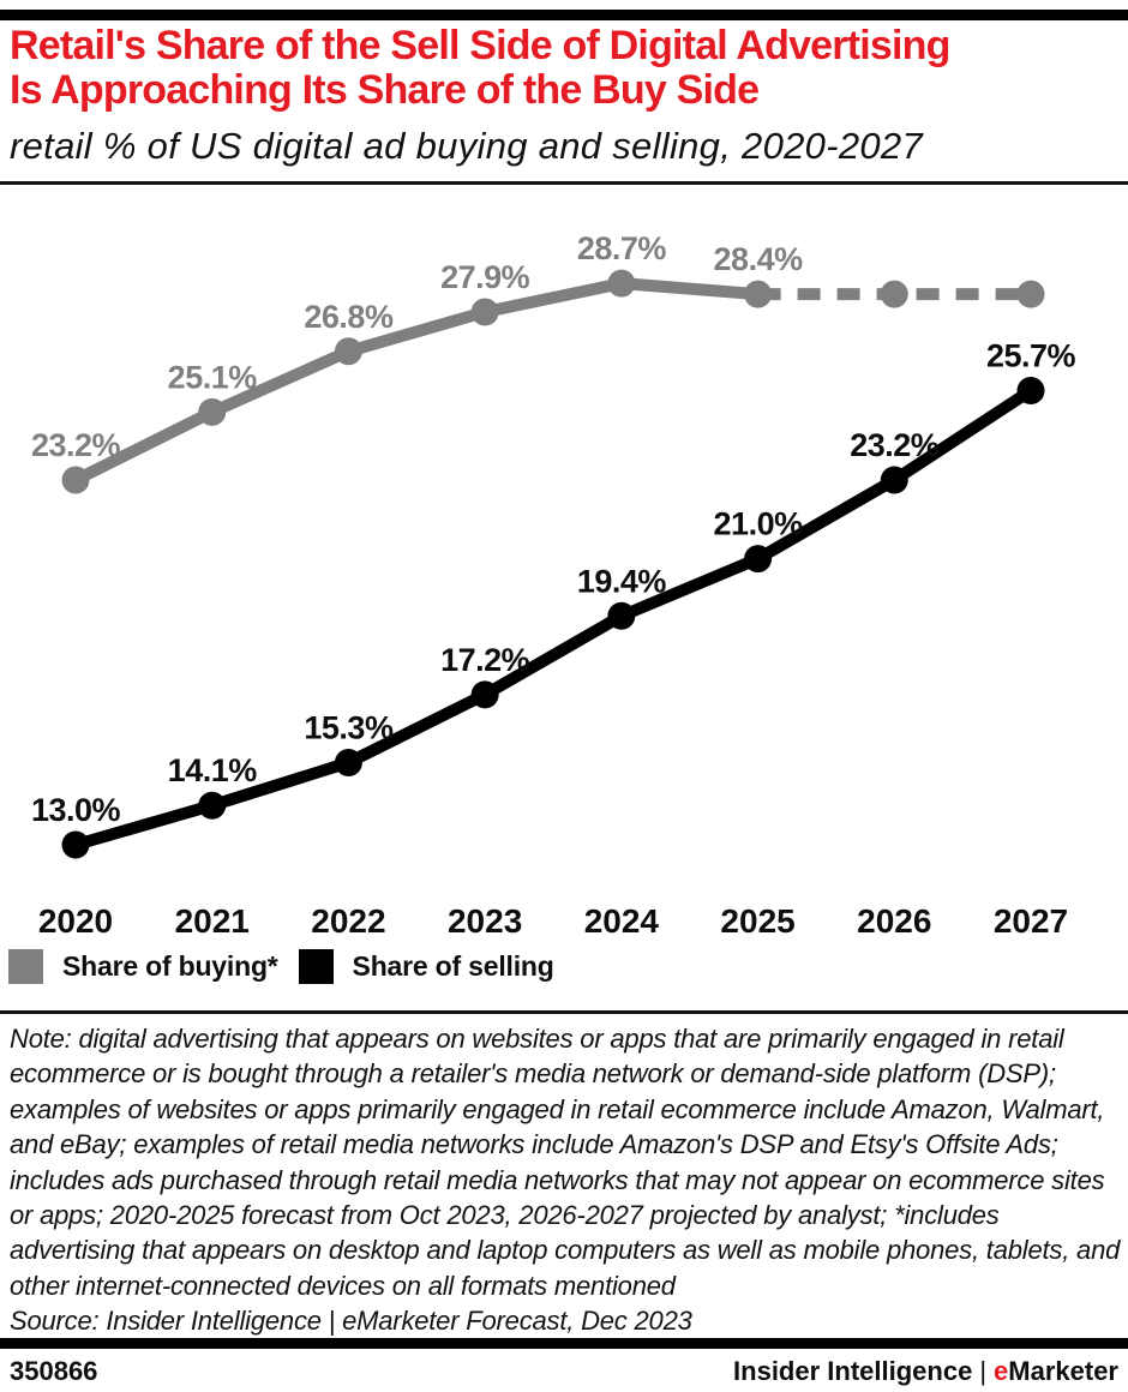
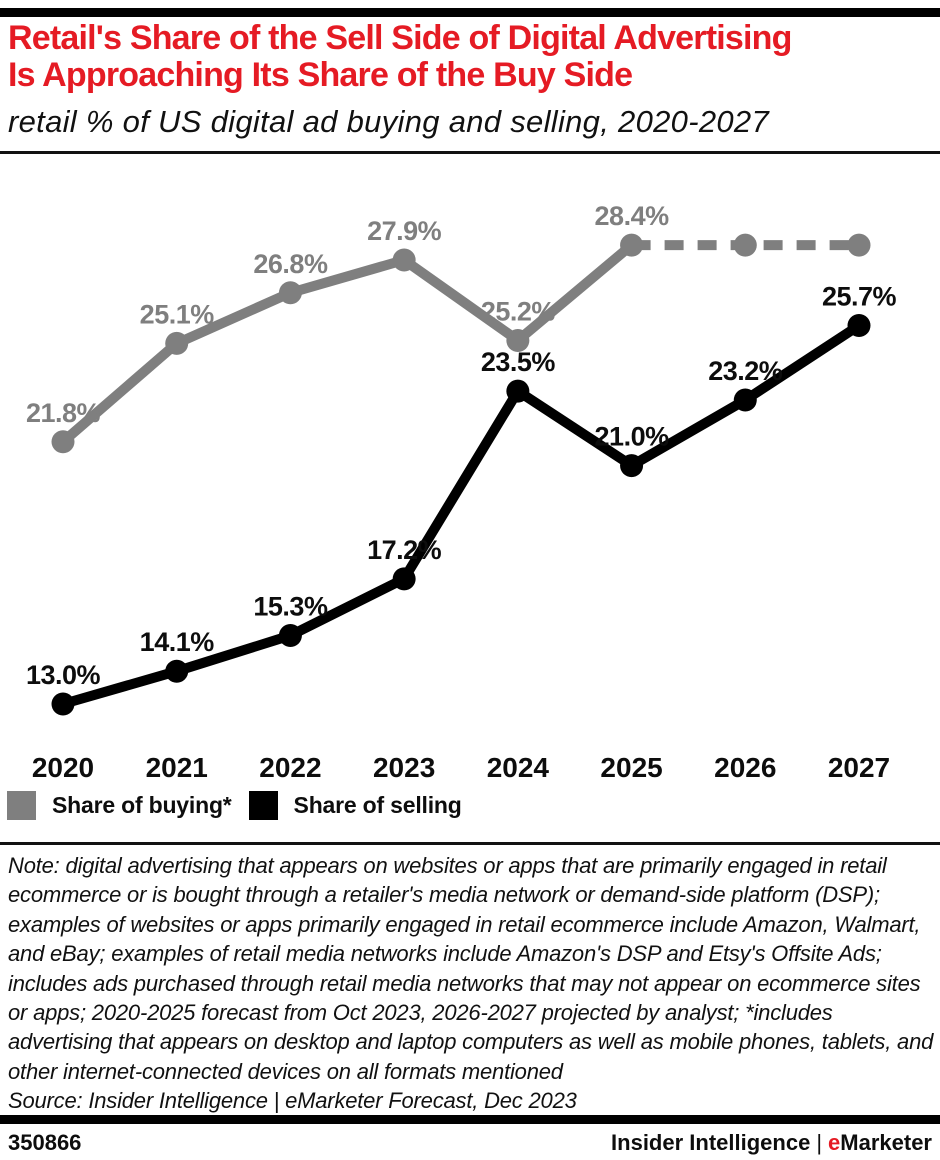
Share of buying*/2020: 23.2% -> 21.8%
Share of buying*/2024: 28.7% -> 25.2%
Share of selling/2024: 19.4% -> 23.5%
